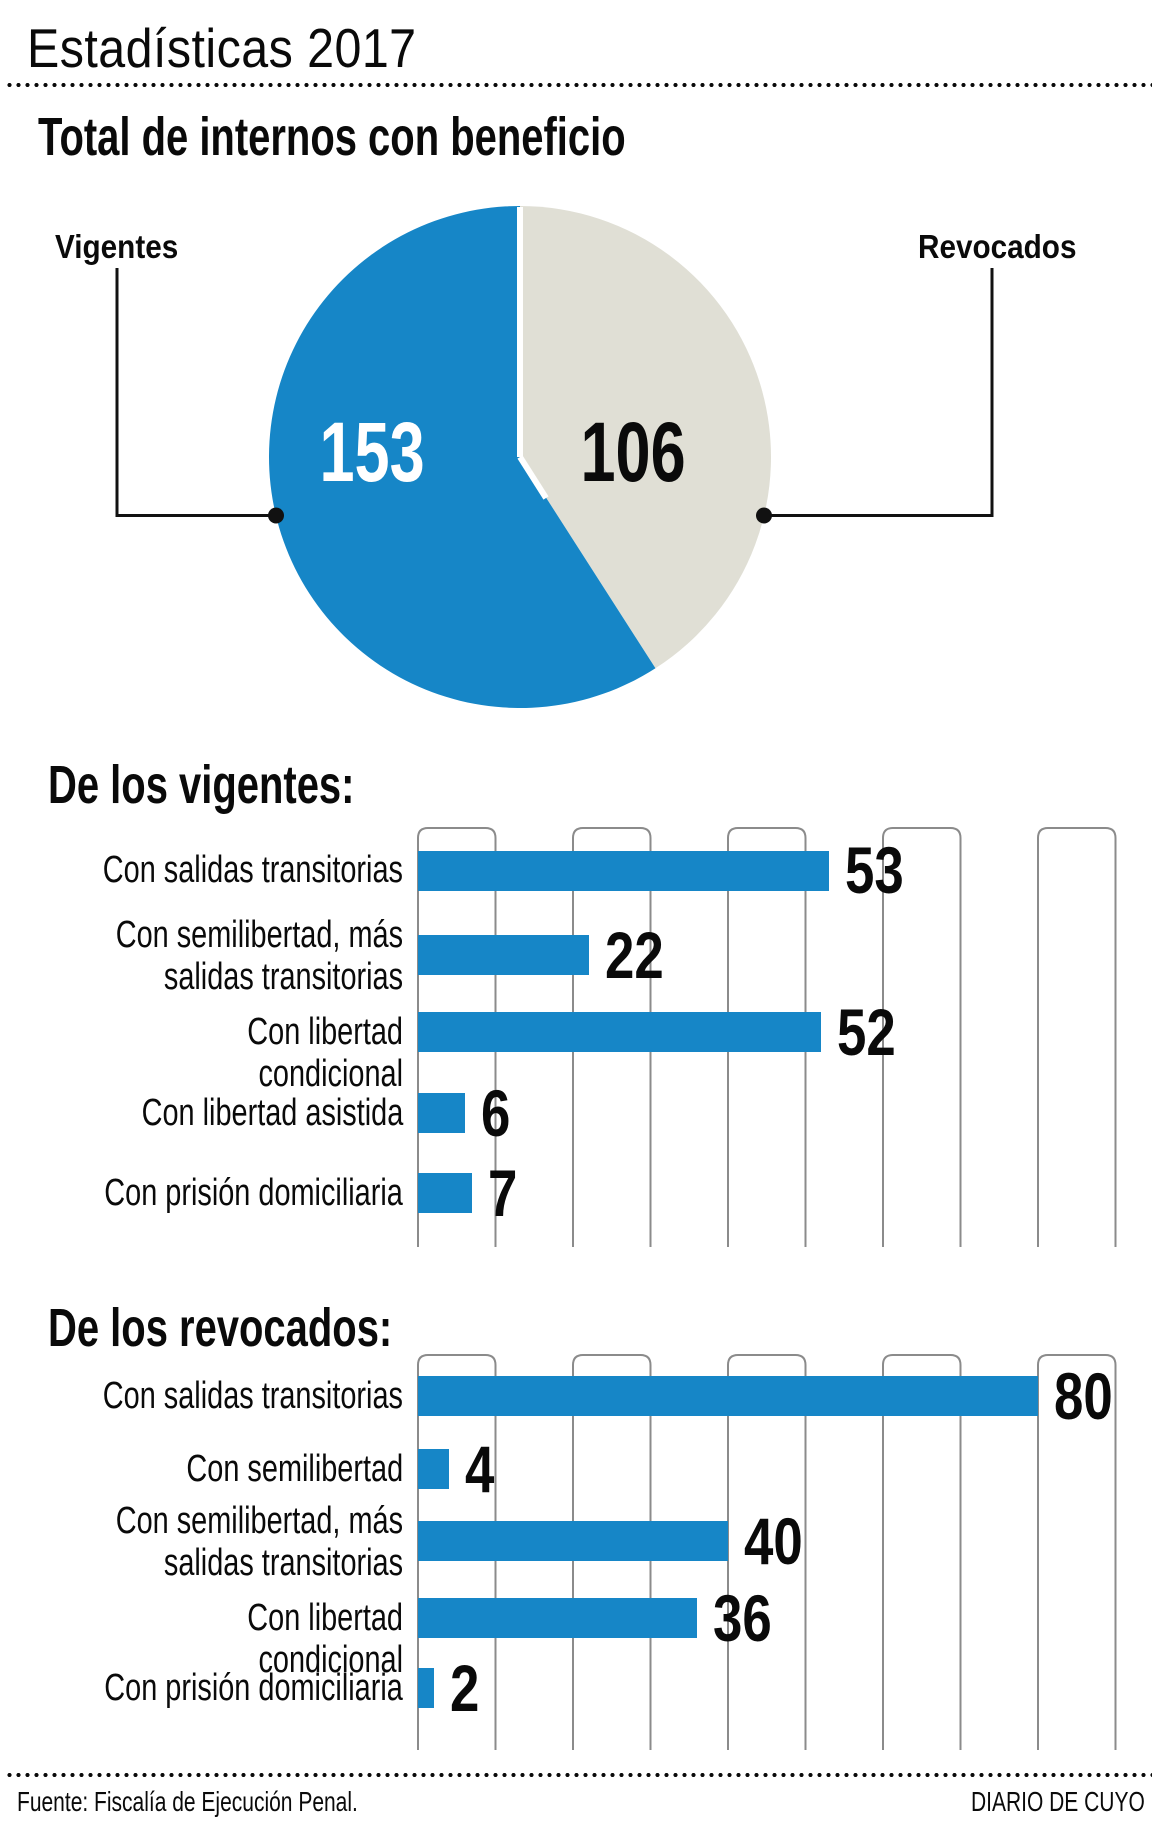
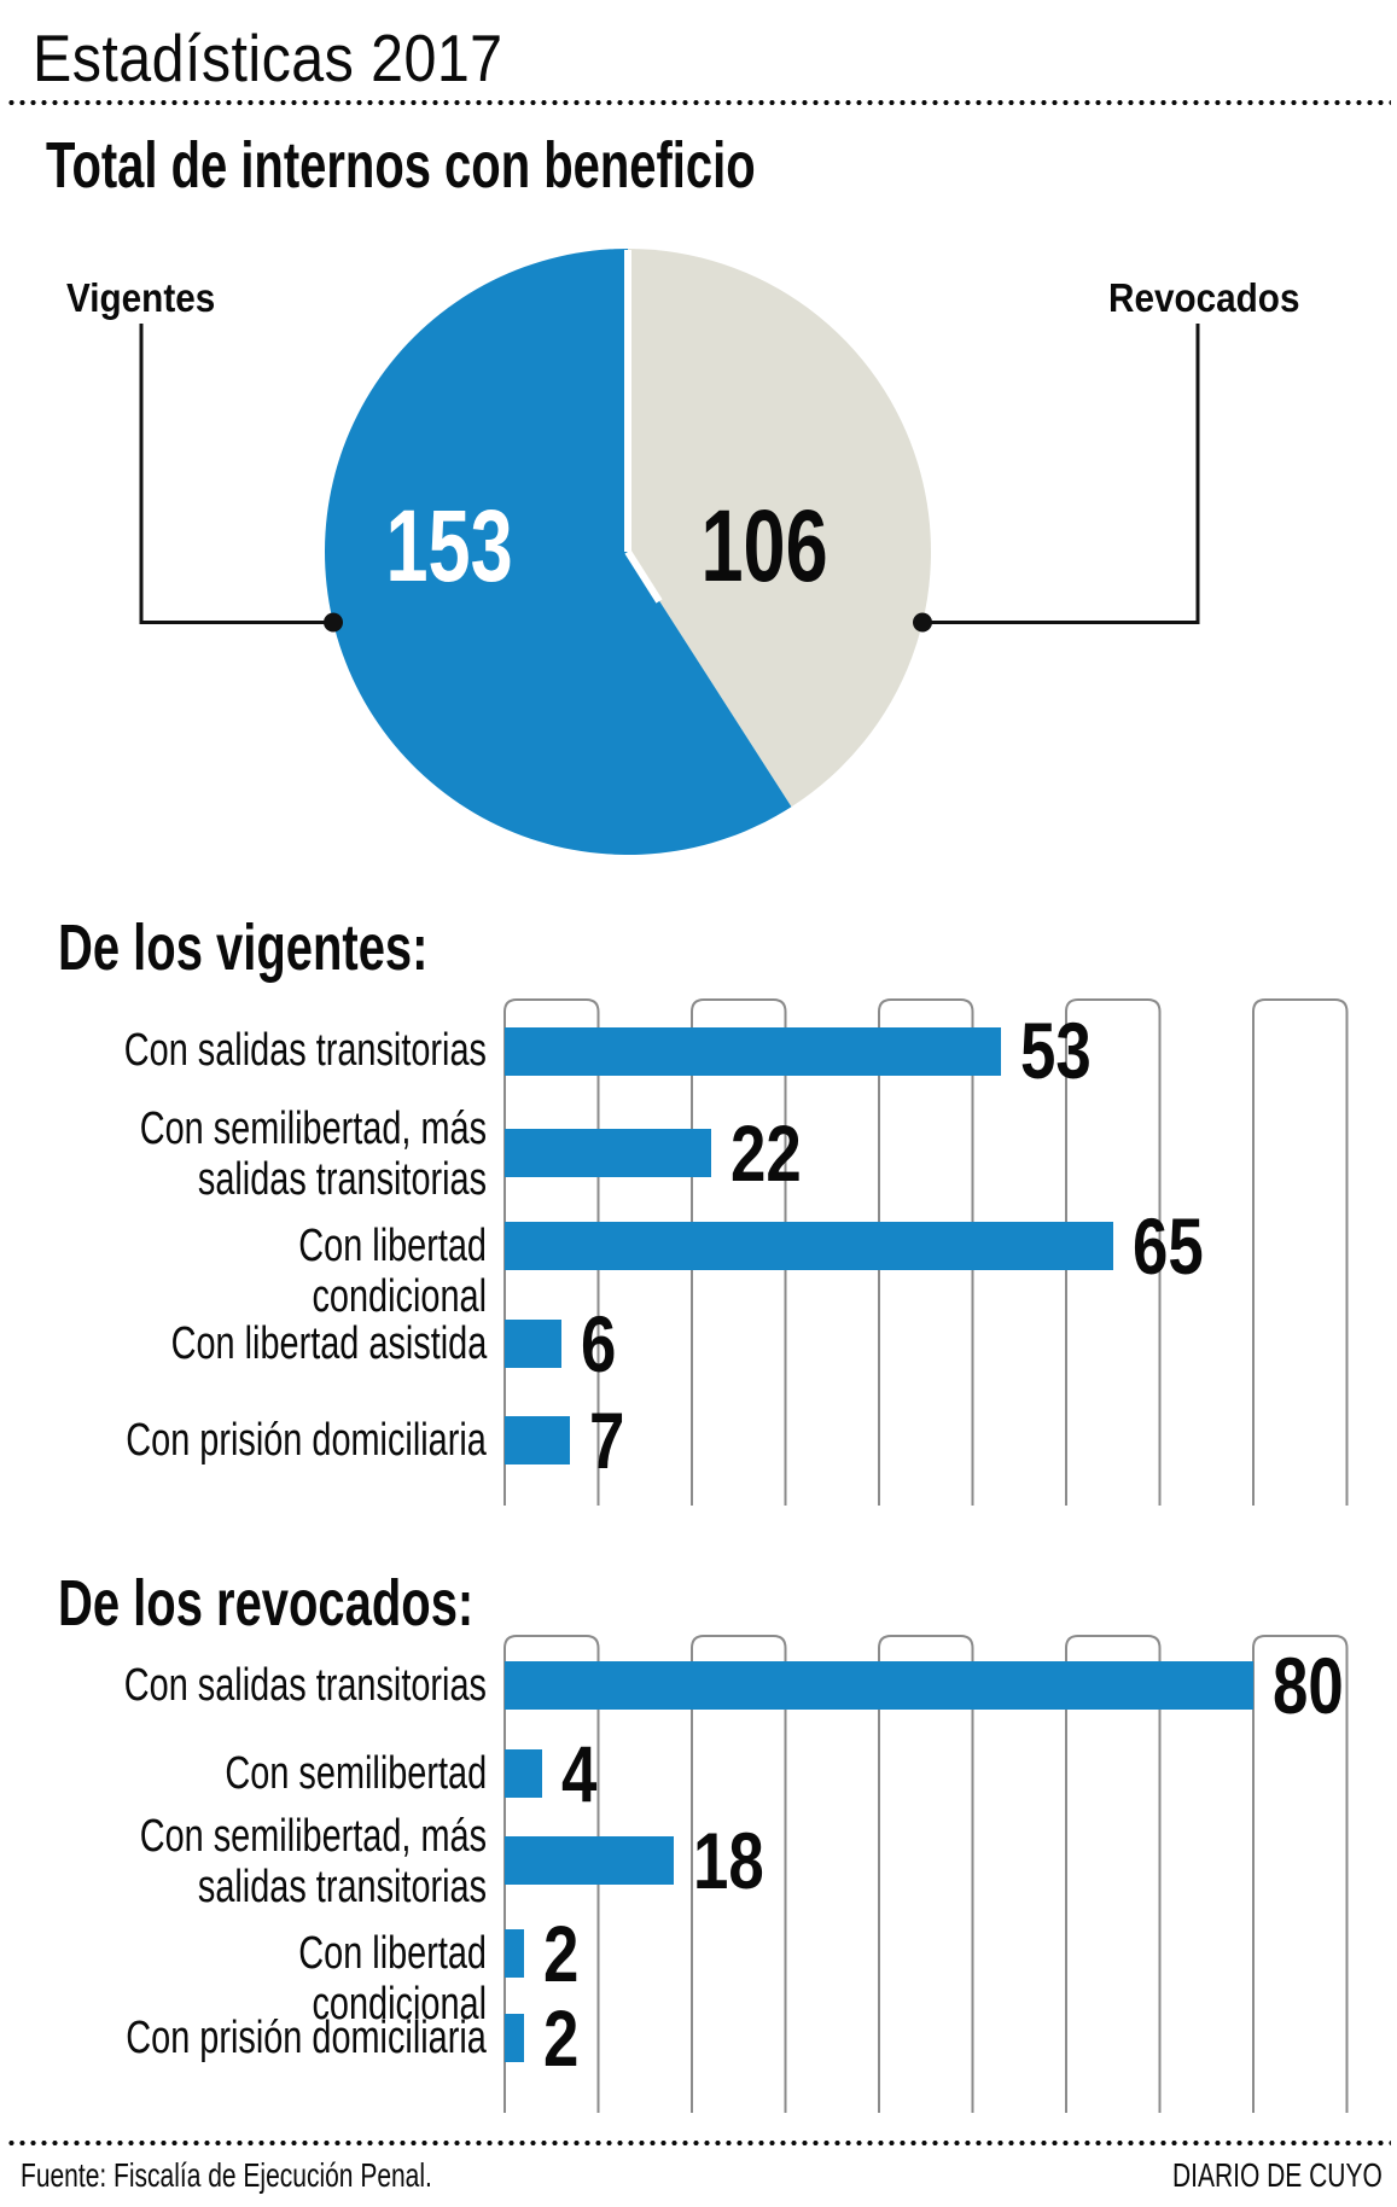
De los vigentes:/Con libertad condicional: 52 -> 65
De los revocados:/Con semilibertad, más salidas transitorias: 40 -> 18
De los revocados:/Con libertad condicional: 36 -> 2
